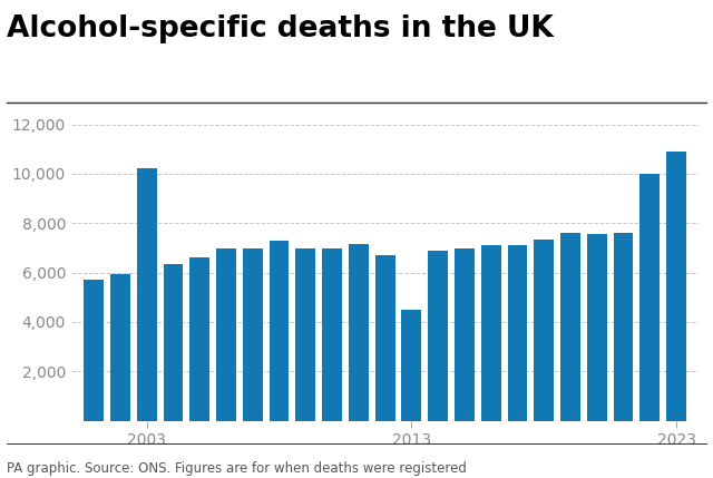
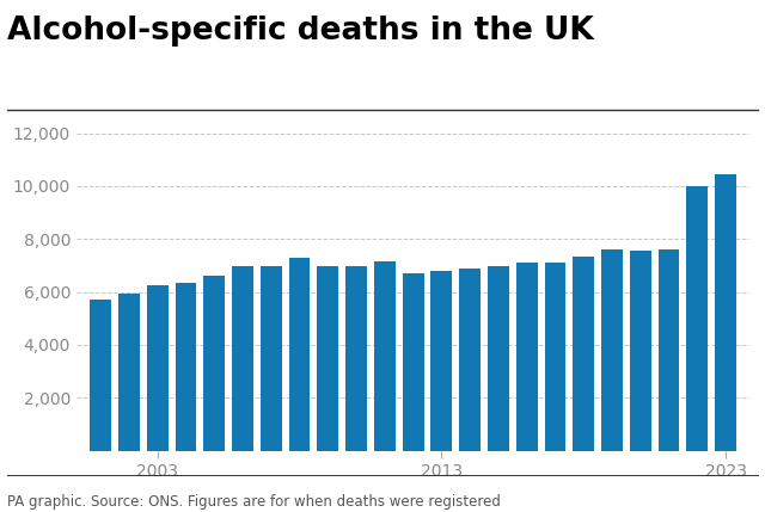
2003: 10,200 -> 6,250
2013: 4,500 -> 6,800
2023: 10,900 -> 10,450
